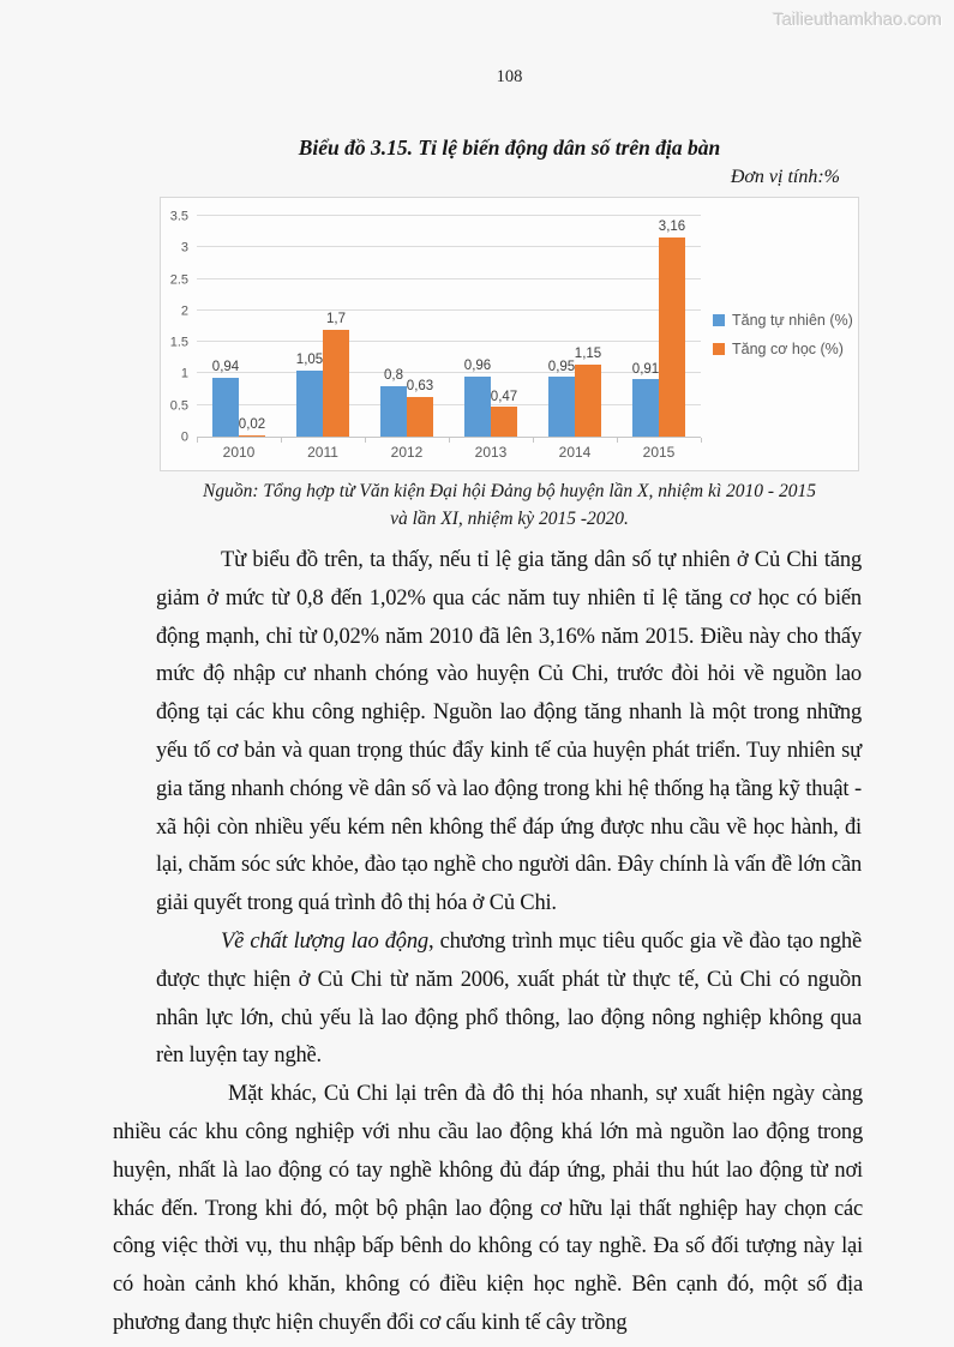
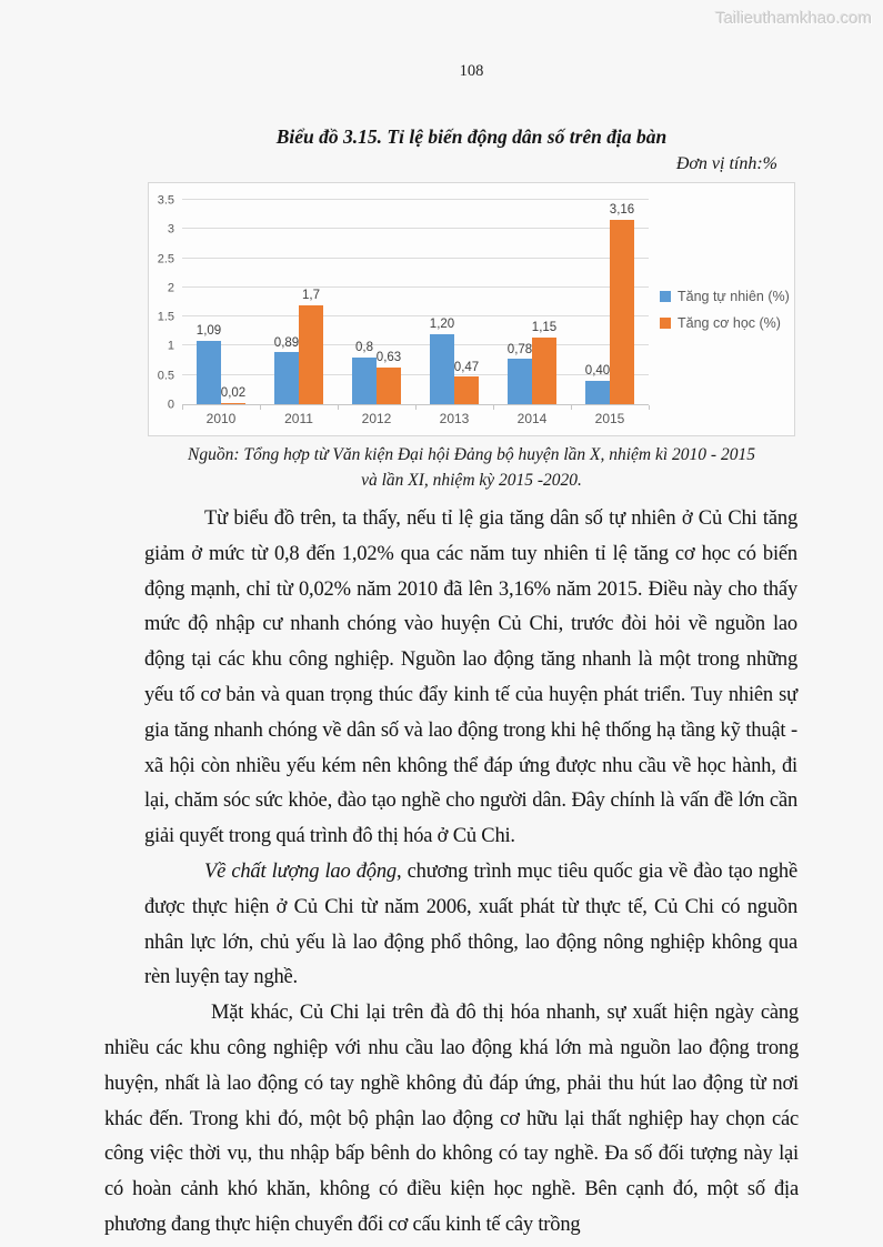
Tăng tự nhiên (%)/2010: 0,94 -> 1,09
Tăng tự nhiên (%)/2011: 1,05 -> 0,89
Tăng tự nhiên (%)/2013: 0,96 -> 1,20
Tăng tự nhiên (%)/2014: 0,95 -> 0,78
Tăng tự nhiên (%)/2015: 0,91 -> 0,40
